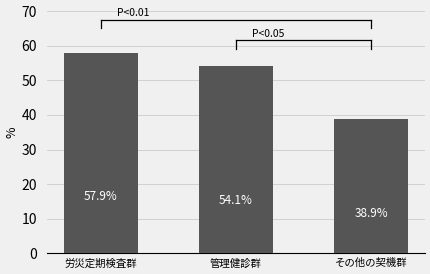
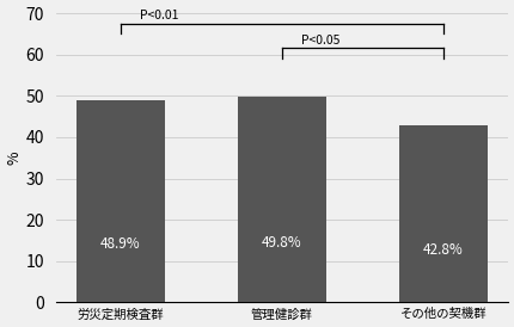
労災定期検査群: 57.9% -> 48.9%
管理健診群: 54.1% -> 49.8%
その他の契機群: 38.9% -> 42.8%
